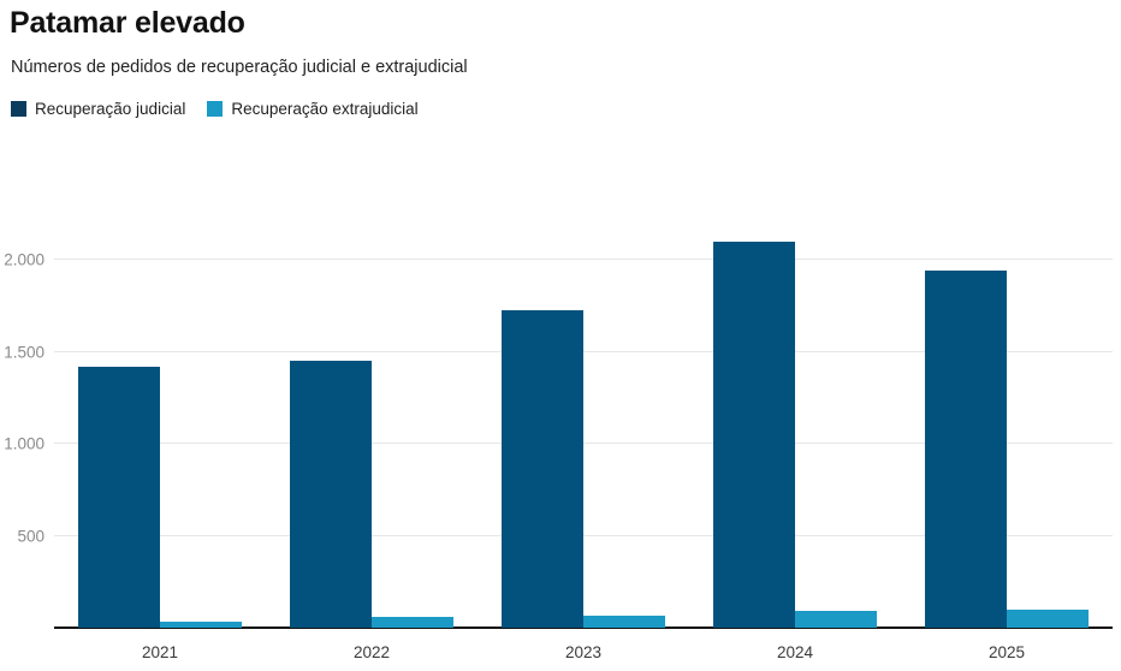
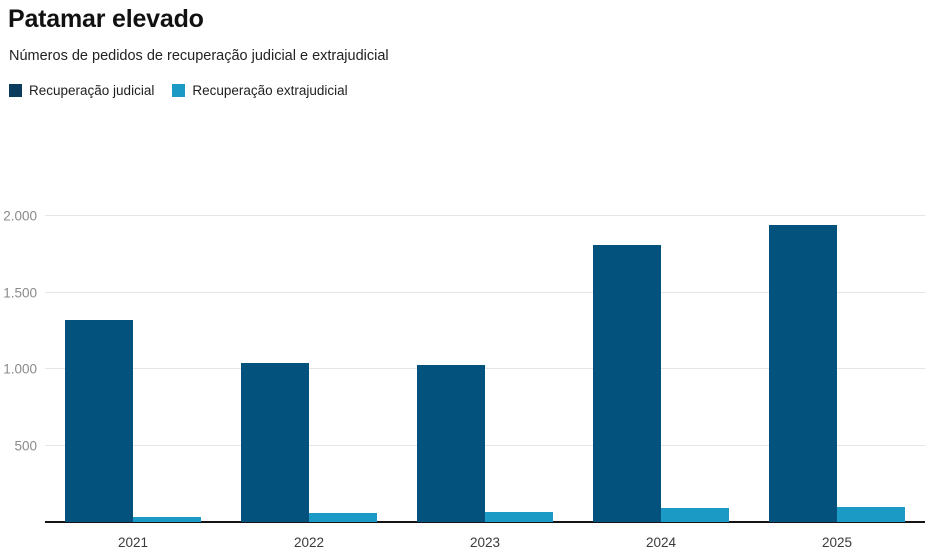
Recuperação judicial/2021: 1420 -> 1320
Recuperação judicial/2022: 1450 -> 1040
Recuperação judicial/2023: 1720 -> 1030
Recuperação judicial/2024: 2100 -> 1810
